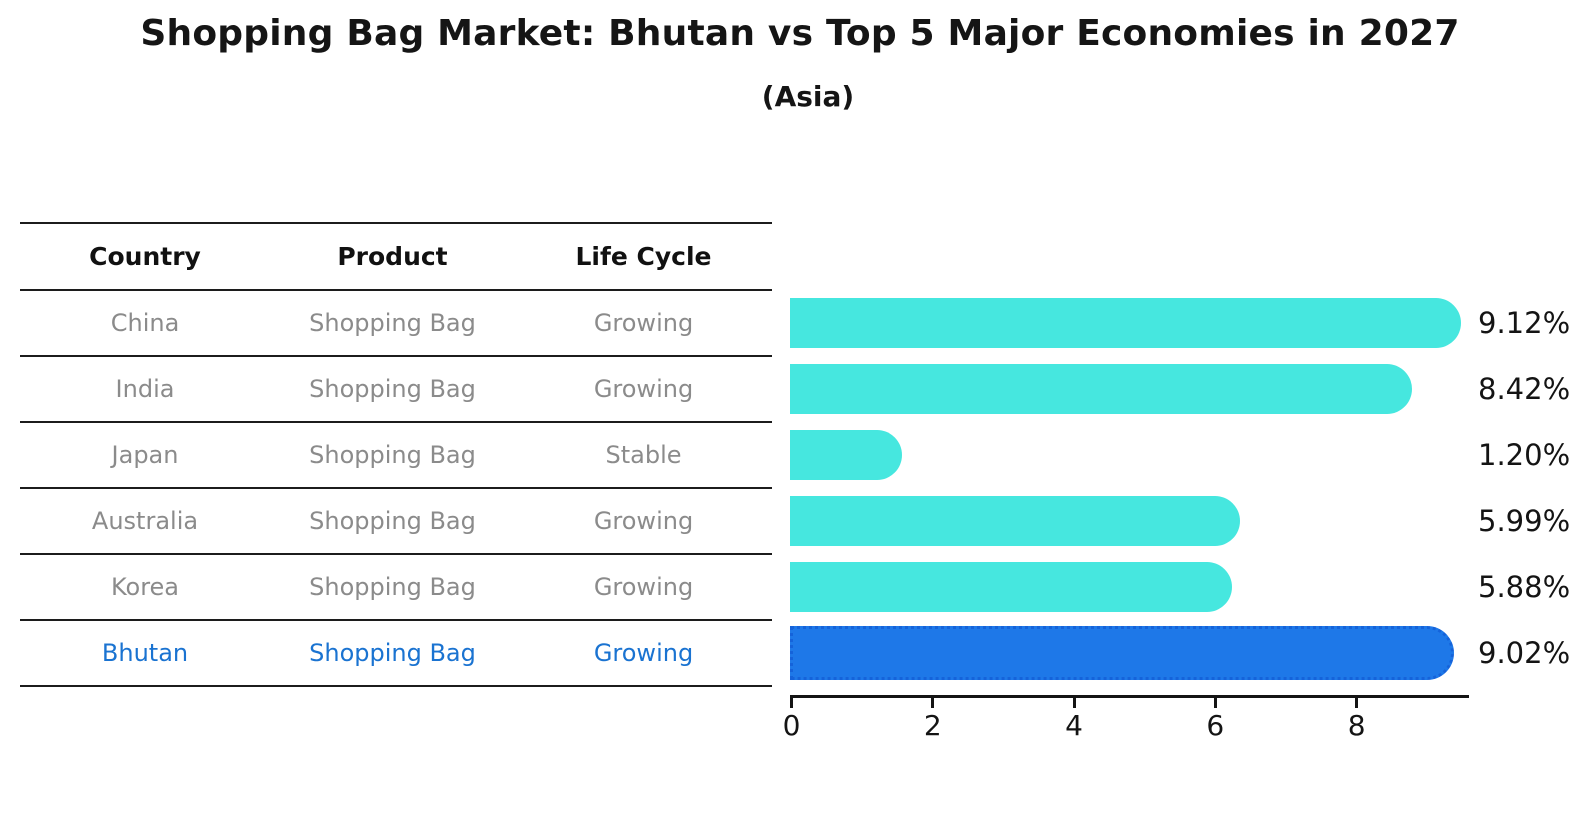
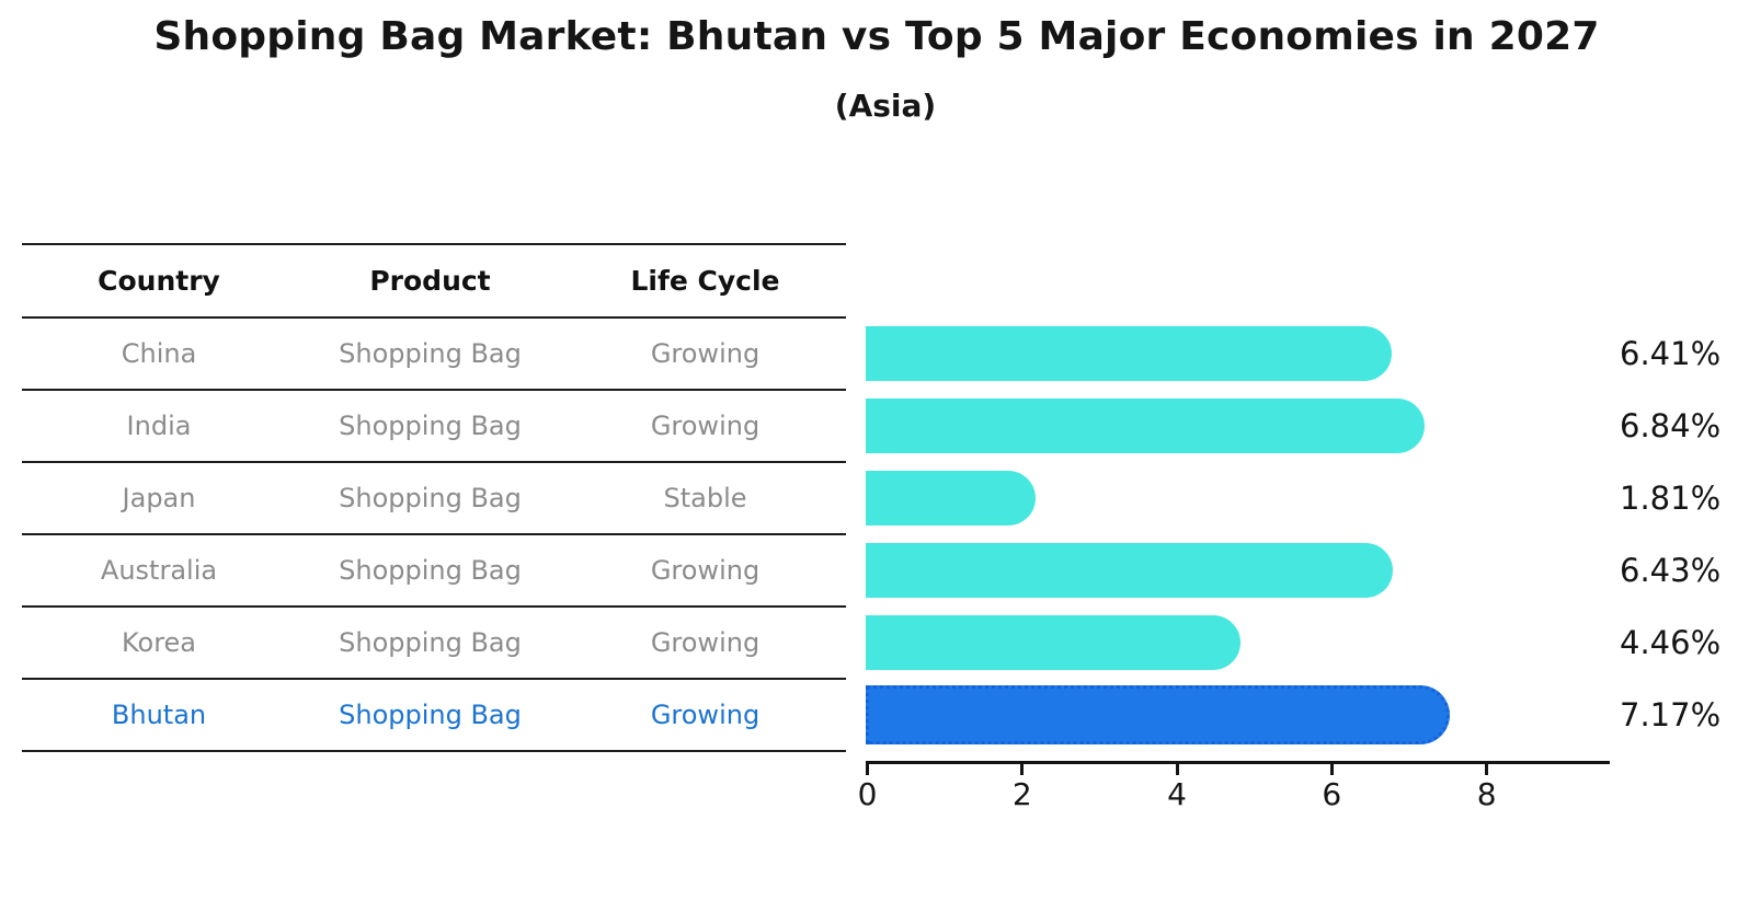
China: 9.12% -> 6.41%
India: 8.42% -> 6.84%
Japan: 1.20% -> 1.81%
Australia: 5.99% -> 6.43%
Korea: 5.88% -> 4.46%
Bhutan: 9.02% -> 7.17%
